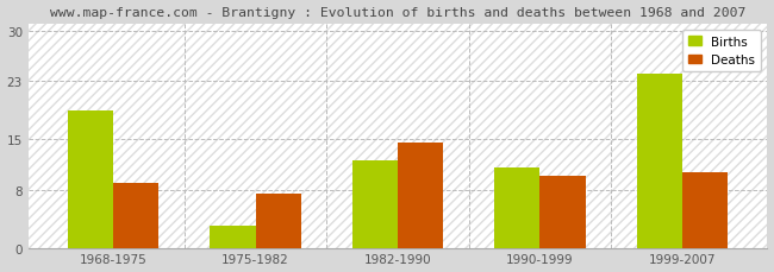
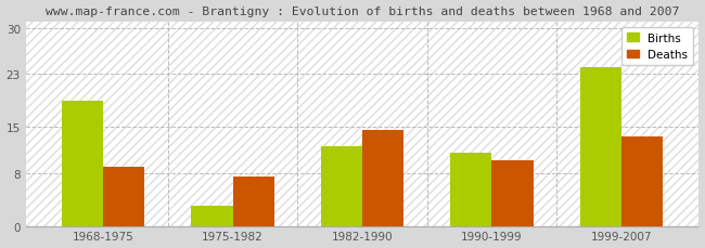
Deaths/1999-2007: 10.4 -> 13.5
